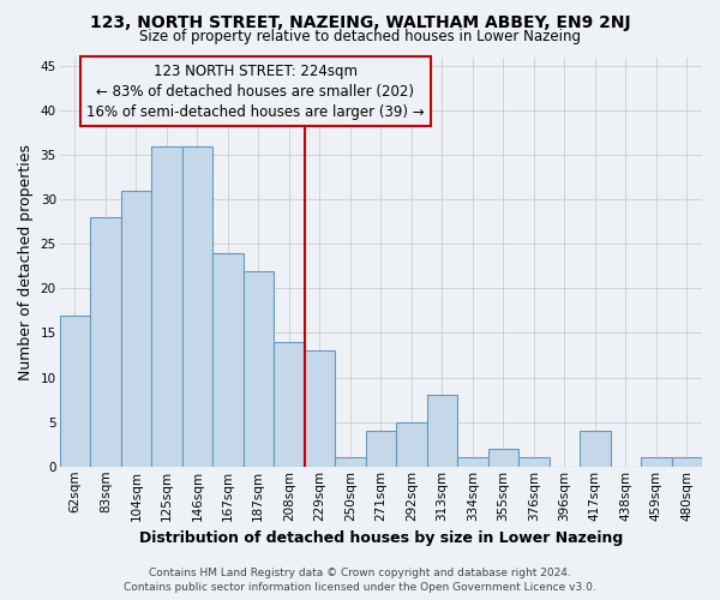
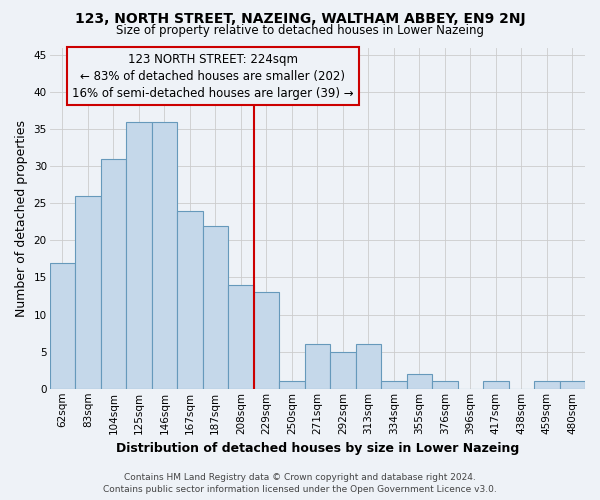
83sqm: 28 -> 26
271sqm: 4 -> 6
313sqm: 8 -> 6
417sqm: 4 -> 1
